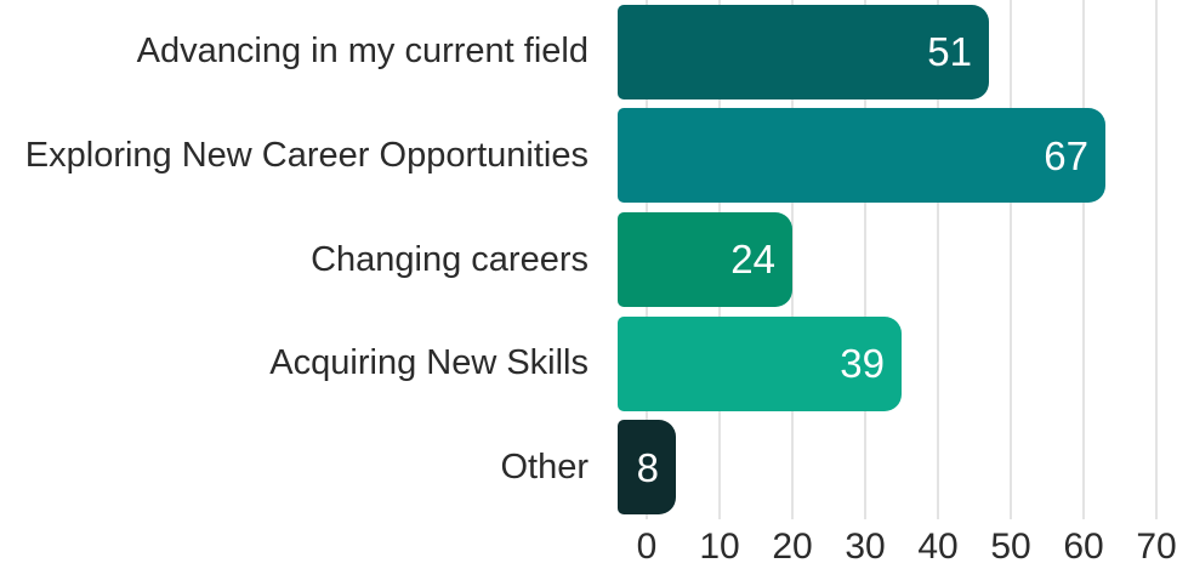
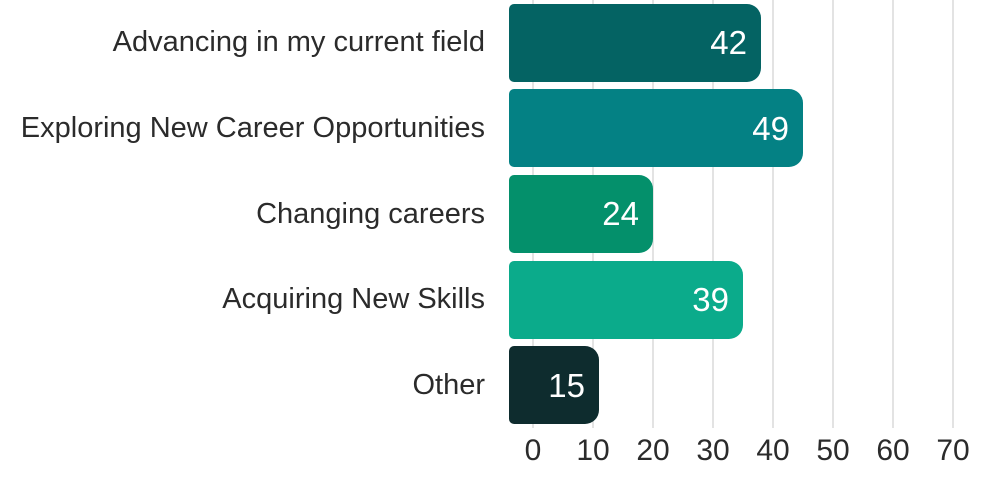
Advancing in my current field: 51 -> 42
Exploring New Career Opportunities: 67 -> 49
Other: 8 -> 15
